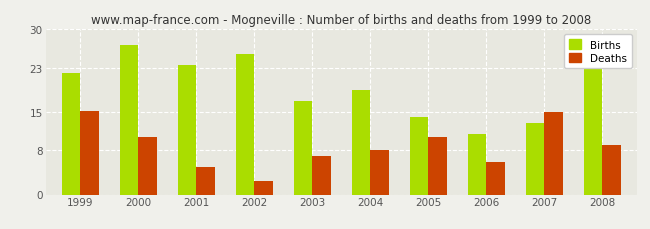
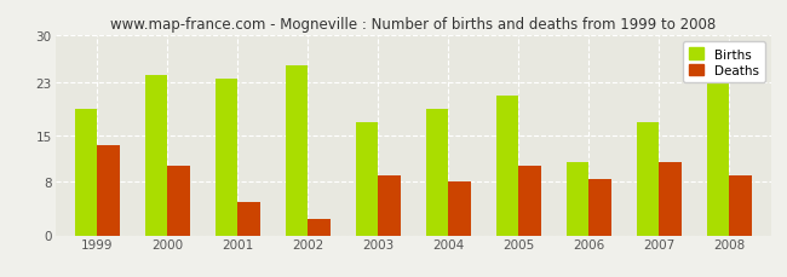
Births/1999: 22.0 -> 19.0
Deaths/1999: 15.2 -> 13.5
Births/2000: 27.0 -> 24.0
Deaths/2003: 7.0 -> 9.0
Births/2005: 14.0 -> 21.0
Deaths/2006: 5.8 -> 8.5
Births/2007: 13.0 -> 17.0
Deaths/2007: 15.0 -> 11.0
